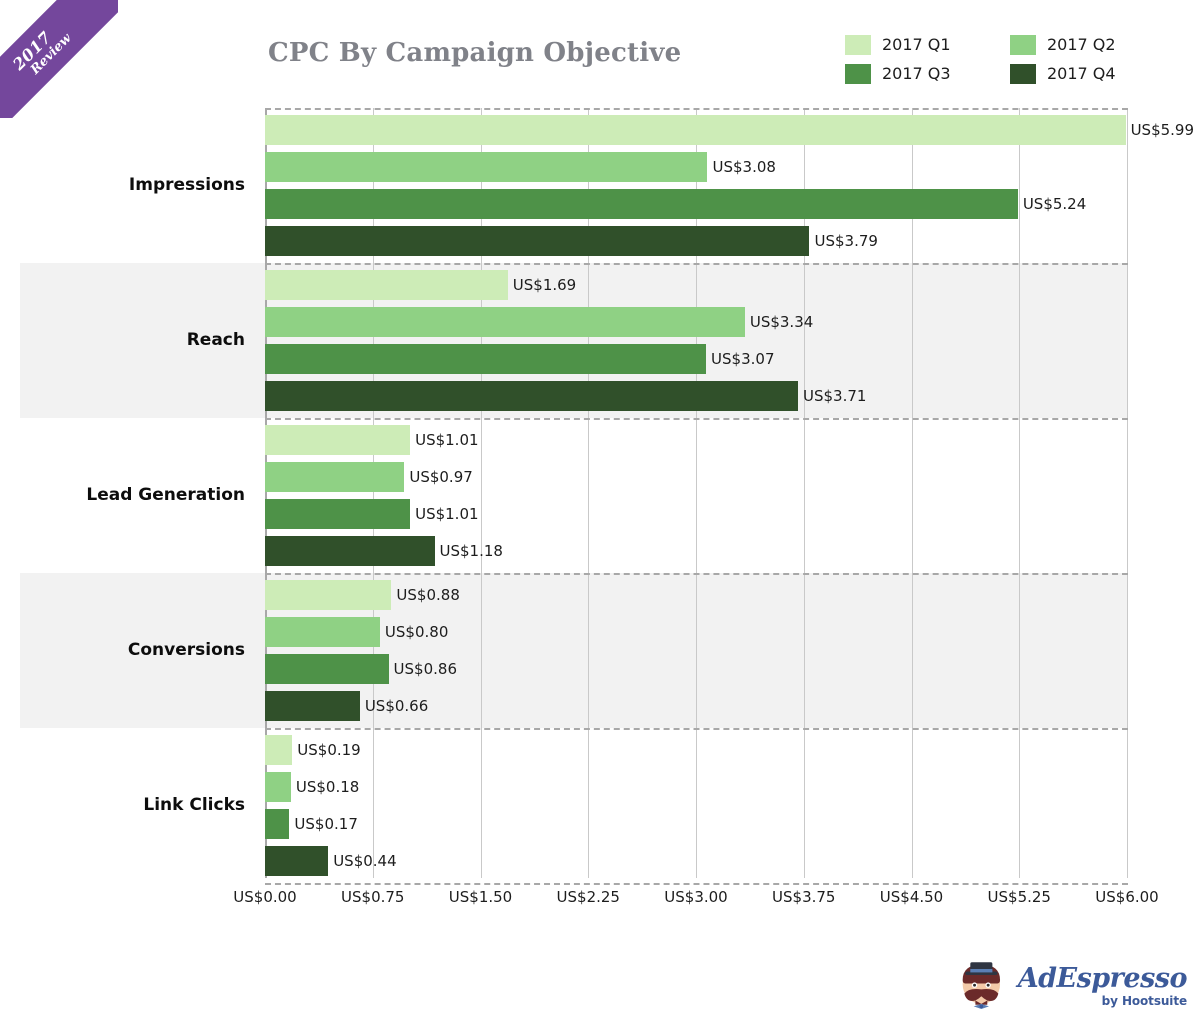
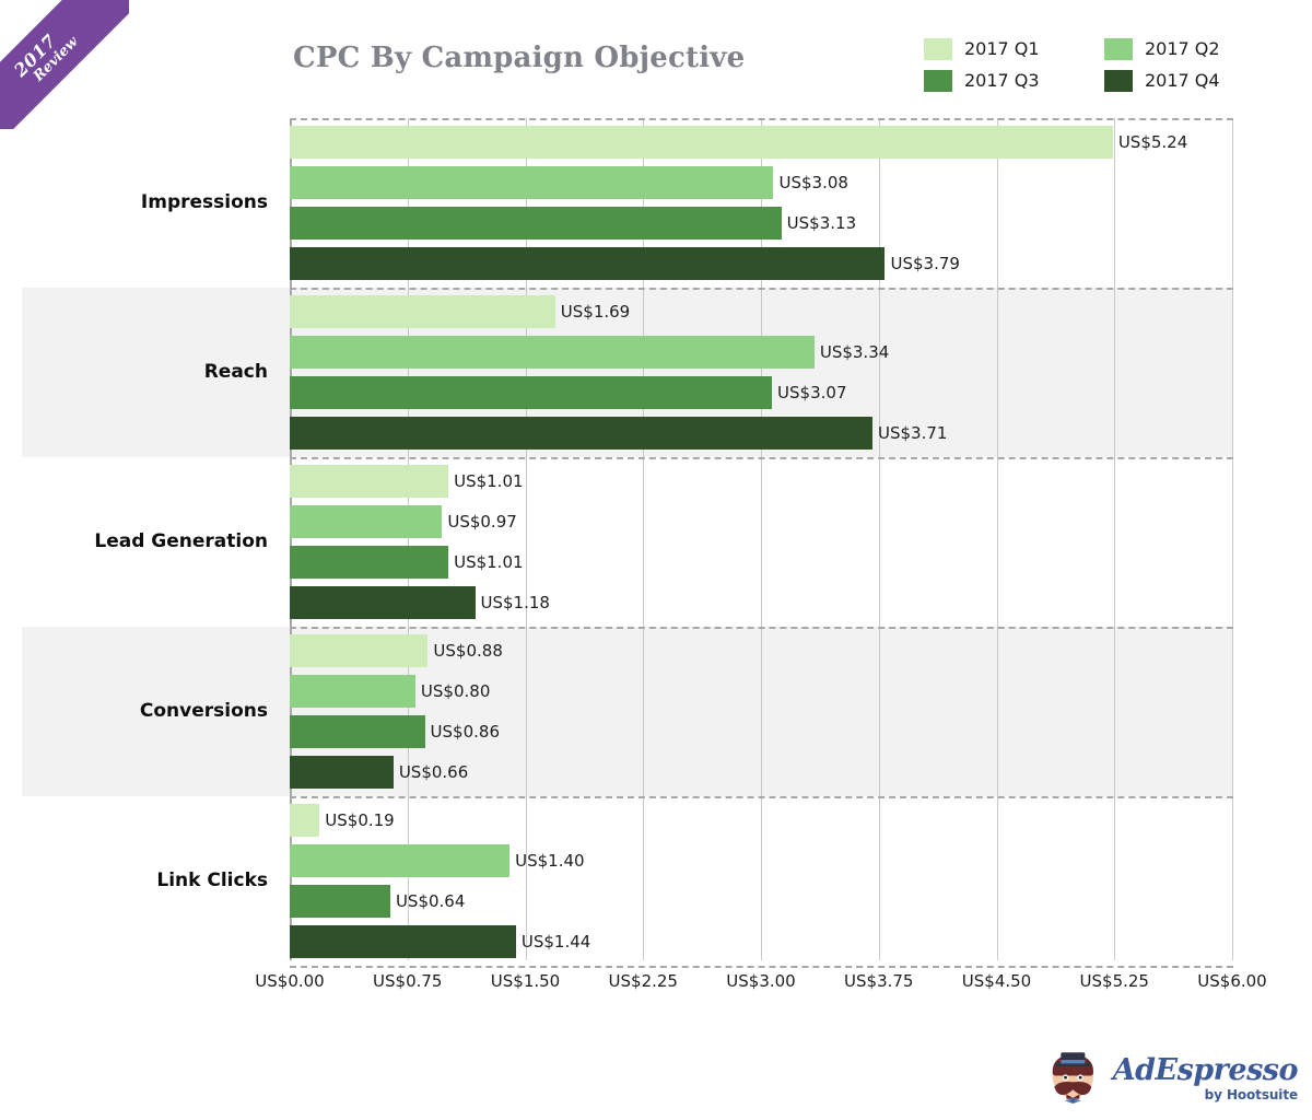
2017 Q1/Impressions: 5.99 -> 5.24
2017 Q3/Impressions: 5.24 -> 3.13
2017 Q2/Link Clicks: 0.18 -> 1.40
2017 Q3/Link Clicks: 0.17 -> 0.64
2017 Q4/Link Clicks: 0.44 -> 1.44
